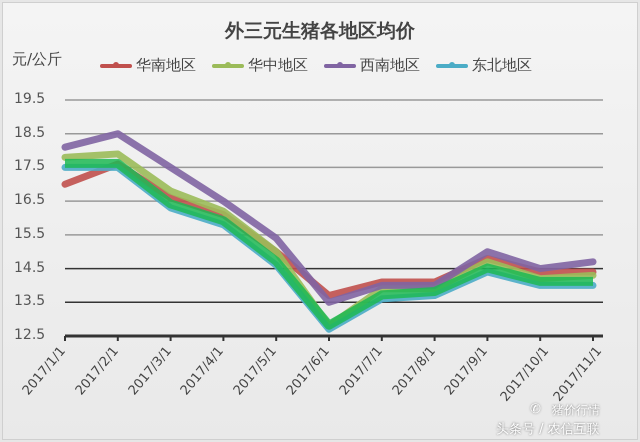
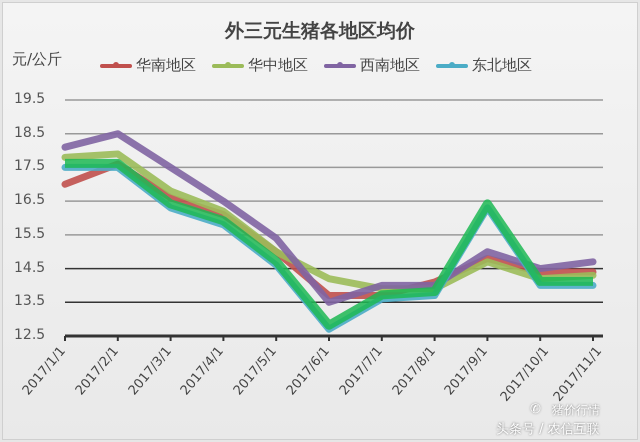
华中地区/2017/6/1: 12.8 -> 14.2
华南地区/2017/7/1: 14.1 -> 13.7
东北地区/2017/9/1: 14.4 -> 16.3
